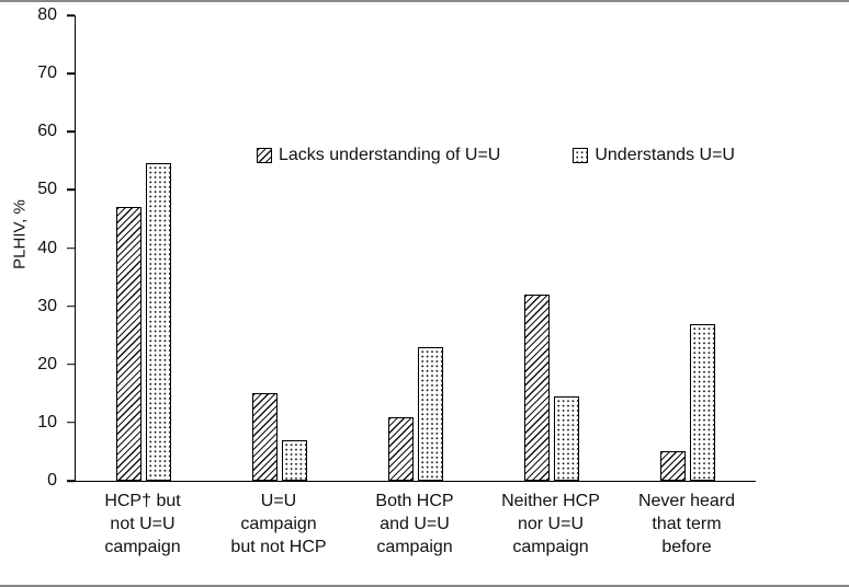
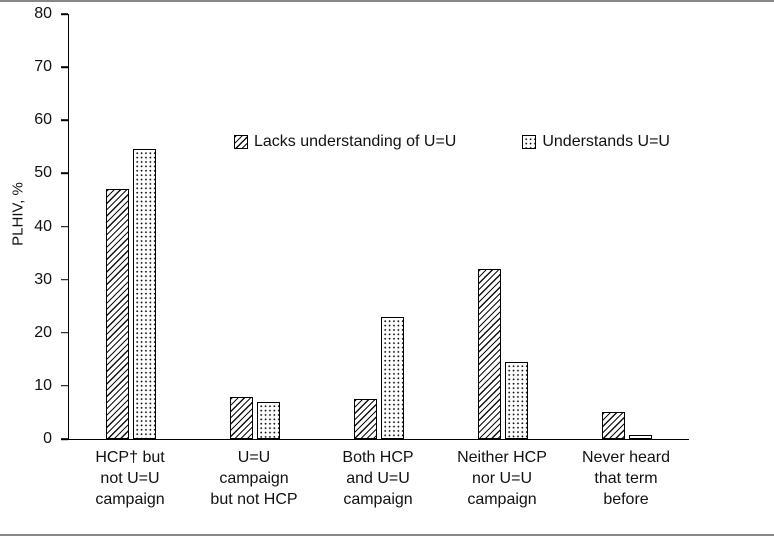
Lacks understanding of U=U/U=U campaign but not HCP: 15 -> 8
Lacks understanding of U=U/Both HCP and U=U campaign: 11 -> 8
Understands U=U/Never heard that term before: 27 -> 1
